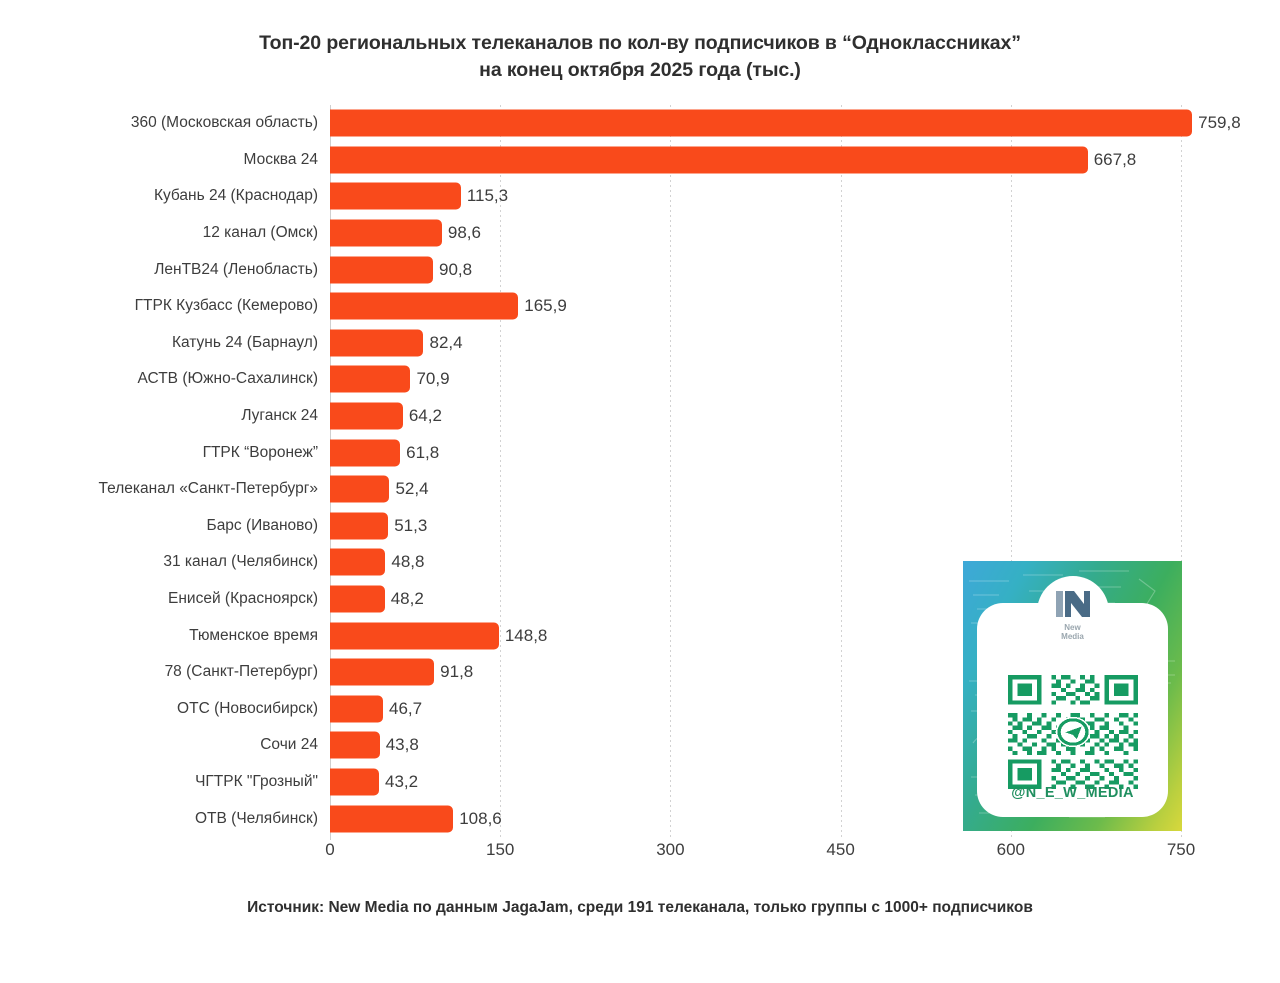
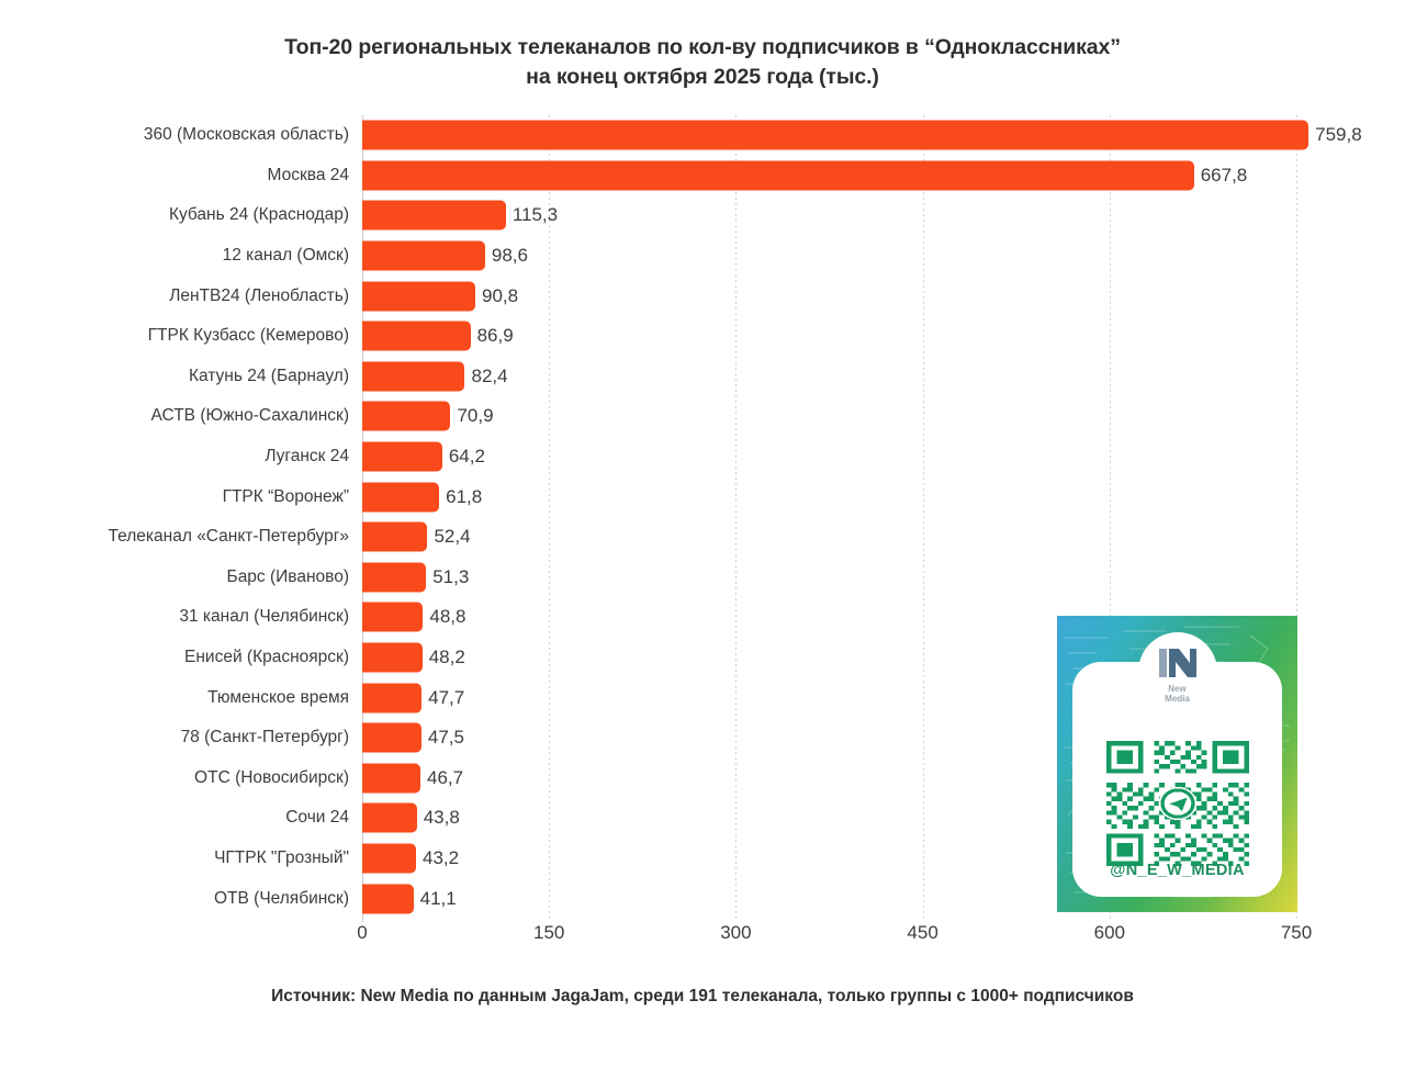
ГТРК Кузбасс (Кемерово): 165,9 -> 86,9
Тюменское время: 148,8 -> 47,7
78 (Санкт-Петербург): 91,8 -> 47,5
ОТВ (Челябинск): 108,6 -> 41,1
